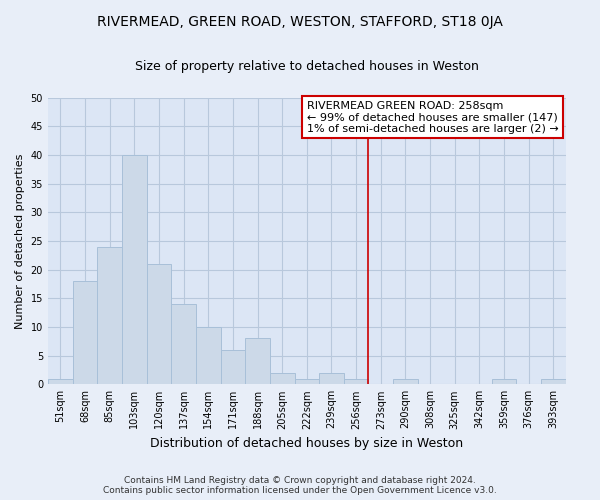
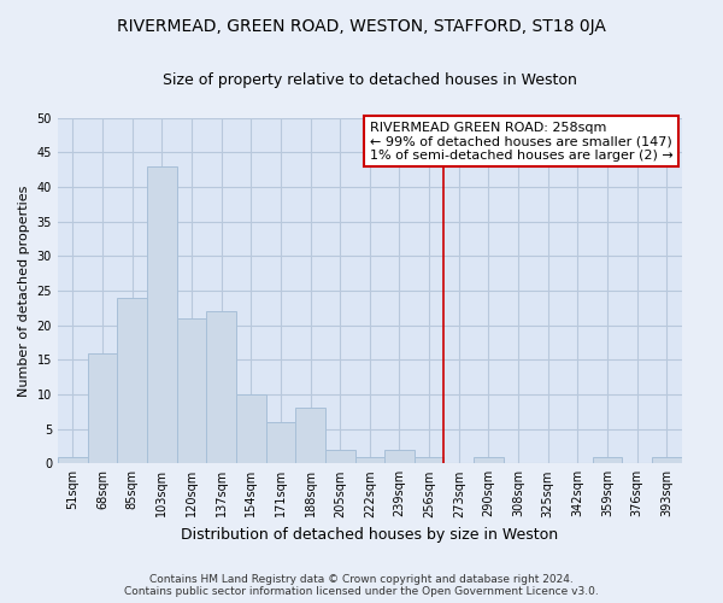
68sqm: 18 -> 16
103sqm: 40 -> 43
137sqm: 14 -> 22
